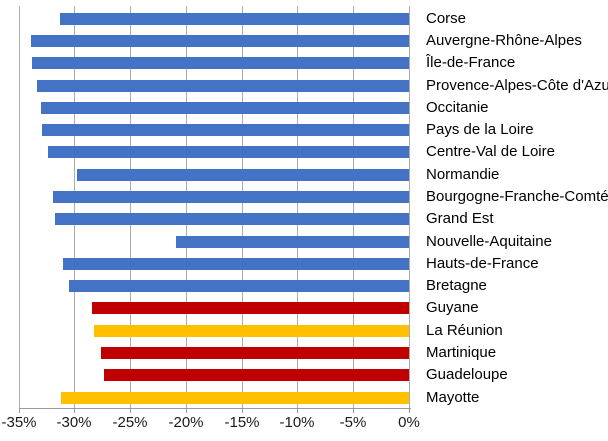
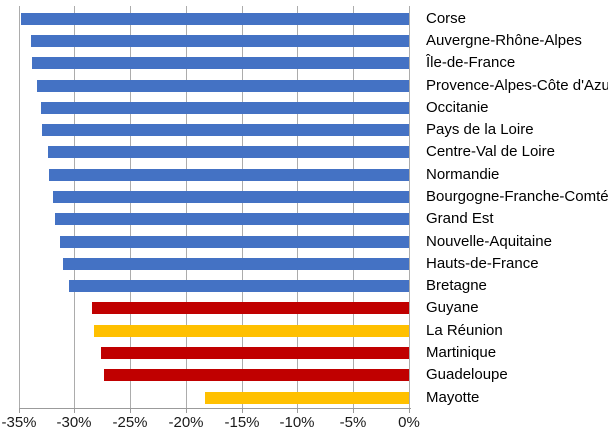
Corse: -31.3% -> -34.8%
Normandie: -29.8% -> -32.3%
Nouvelle-Aquitaine: -20.9% -> -31.3%
Mayotte: -31.2% -> -18.3%
